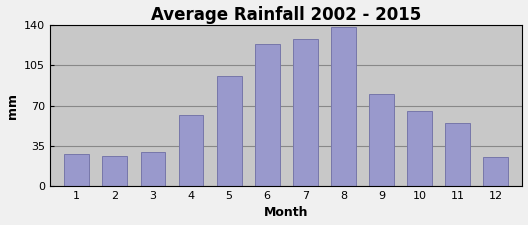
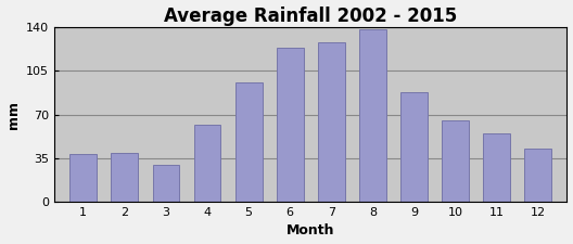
1: 28 -> 38
2: 26 -> 39
9: 80 -> 88
12: 25 -> 43
